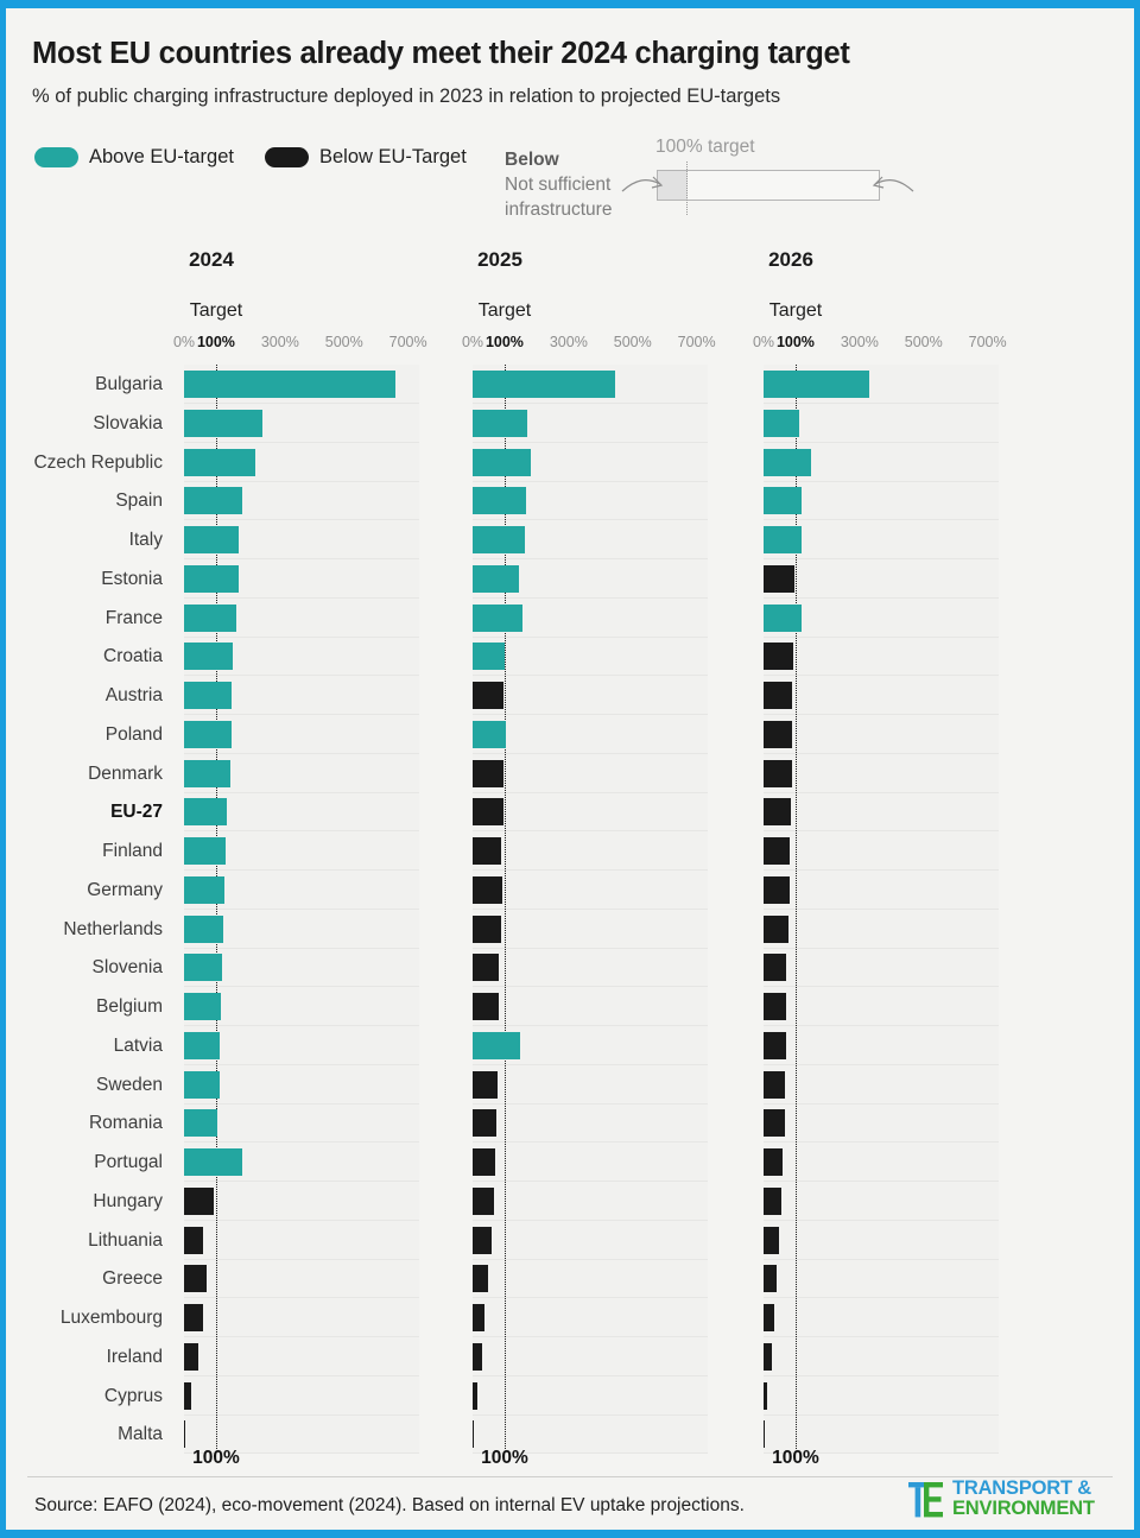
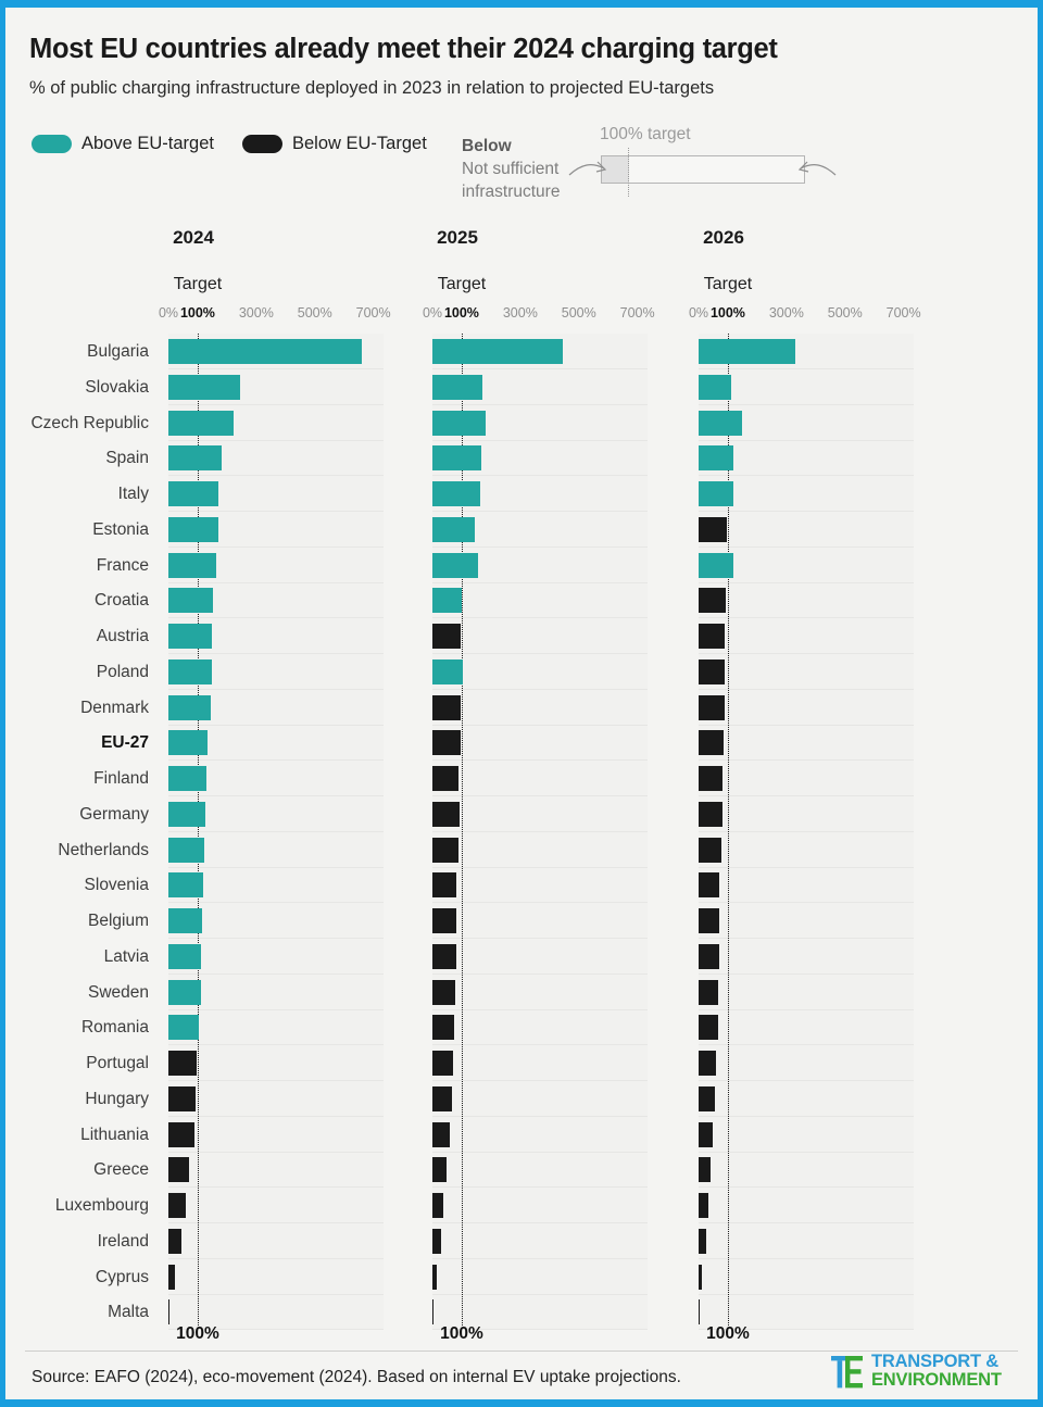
2025/Latvia: 150% -> 80%
2024/Portugal: 180% -> 100%
2024/Lithuania: 60% -> 90%
